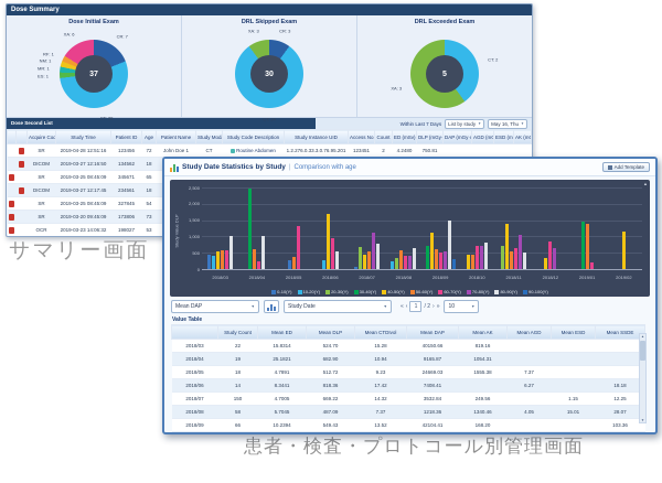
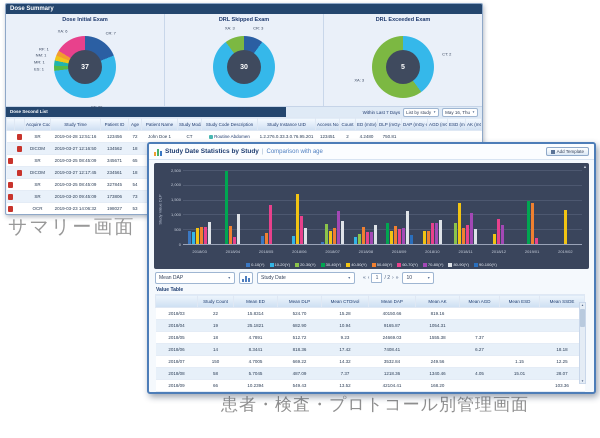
80-90(Y)/2018/03: 1000 -> 800
40-50(Y)/2018/09: 1100 -> 400
80-90(Y)/2018/09: 1500 -> 1100
